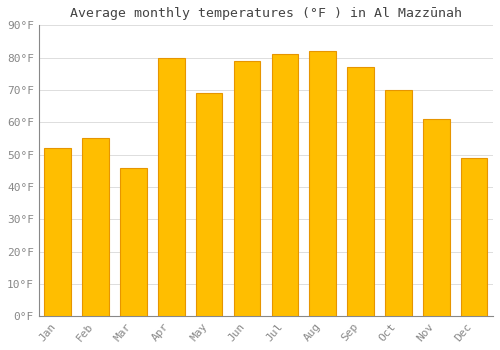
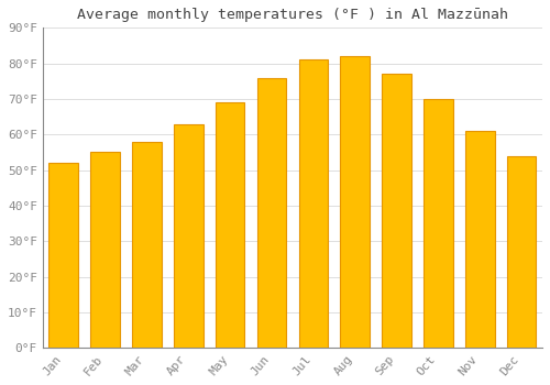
Mar: 46°F -> 58°F
Apr: 80°F -> 63°F
Jun: 79°F -> 76°F
Dec: 49°F -> 54°F
